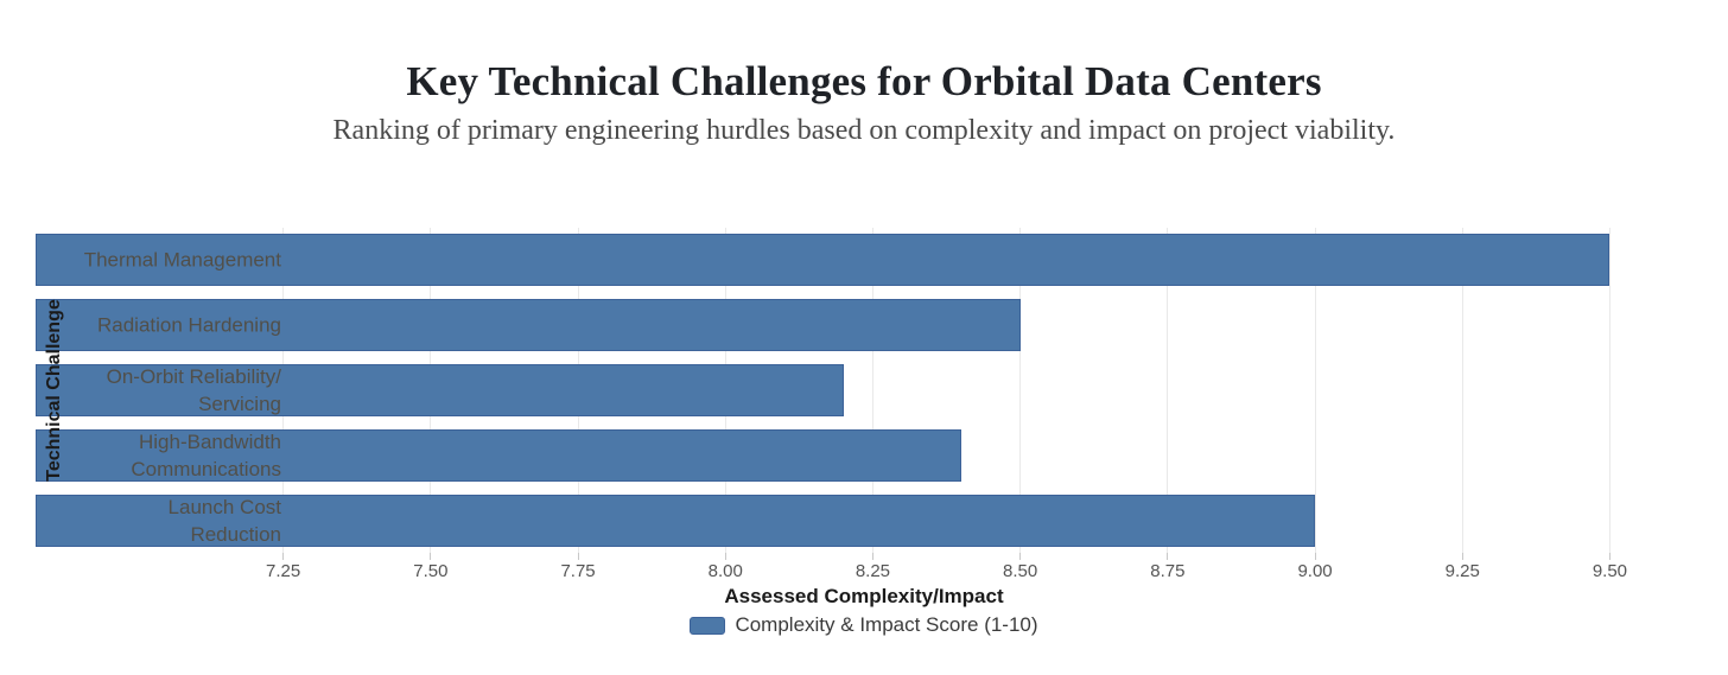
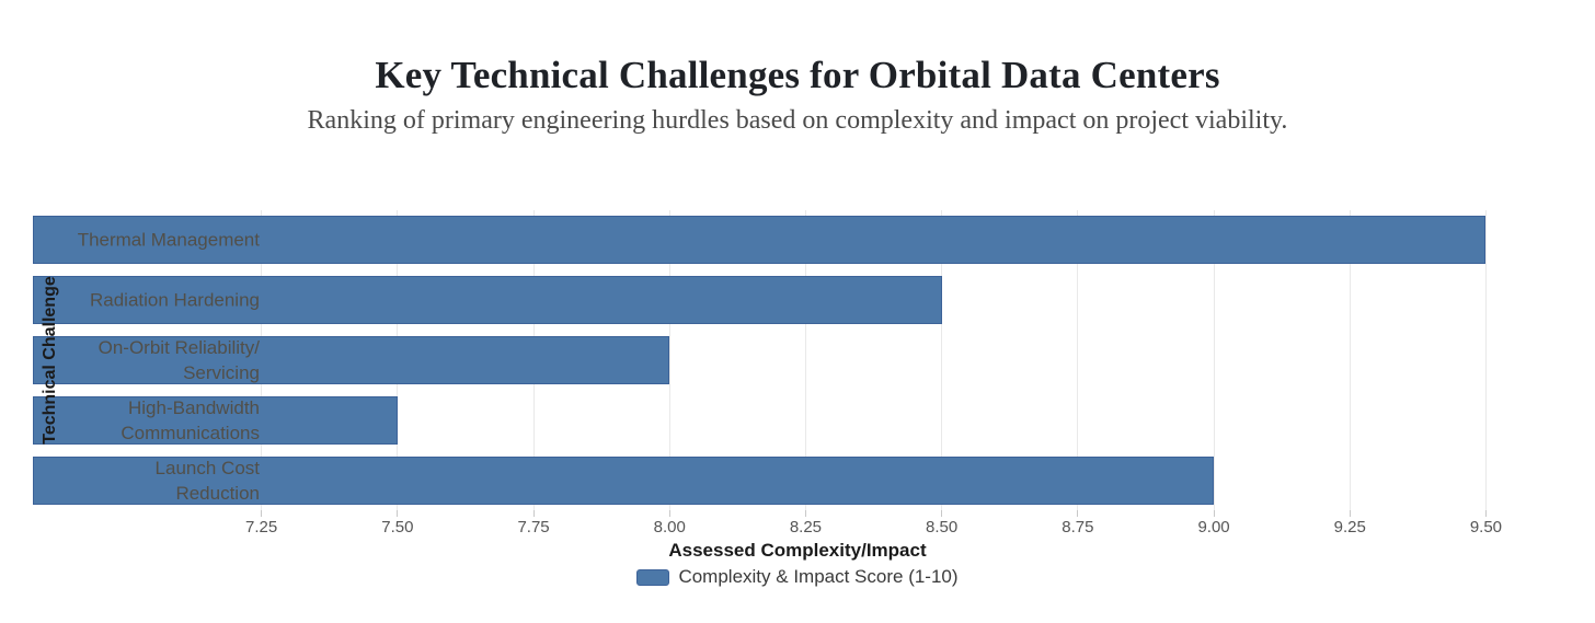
On-Orbit Reliability/Servicing: 8.2 -> 8.0
High-Bandwidth Communications: 8.4 -> 7.5
